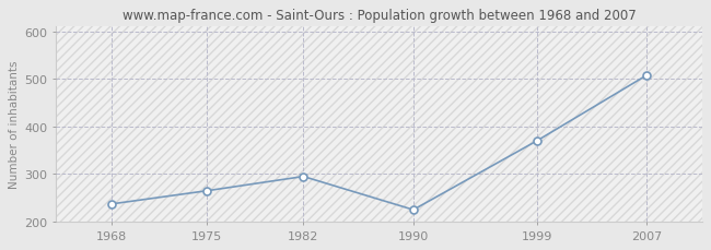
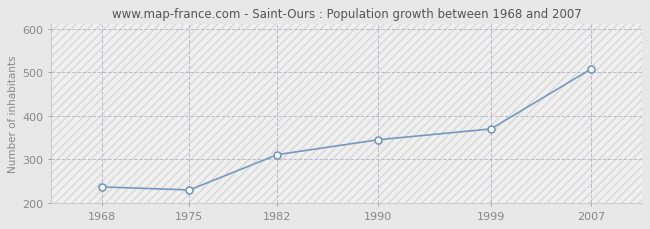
1975: 265 -> 230
1982: 295 -> 311
1990: 225 -> 345
